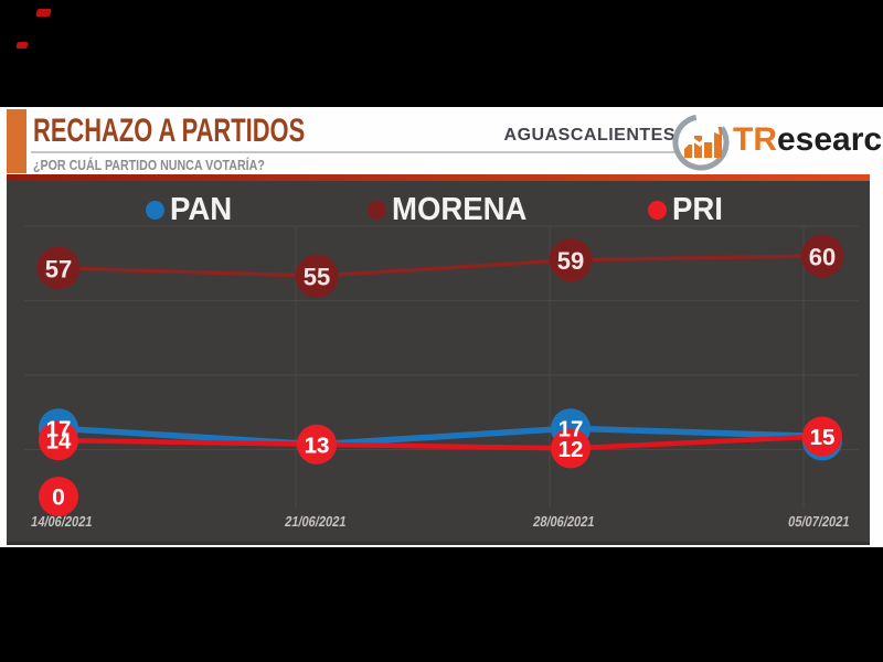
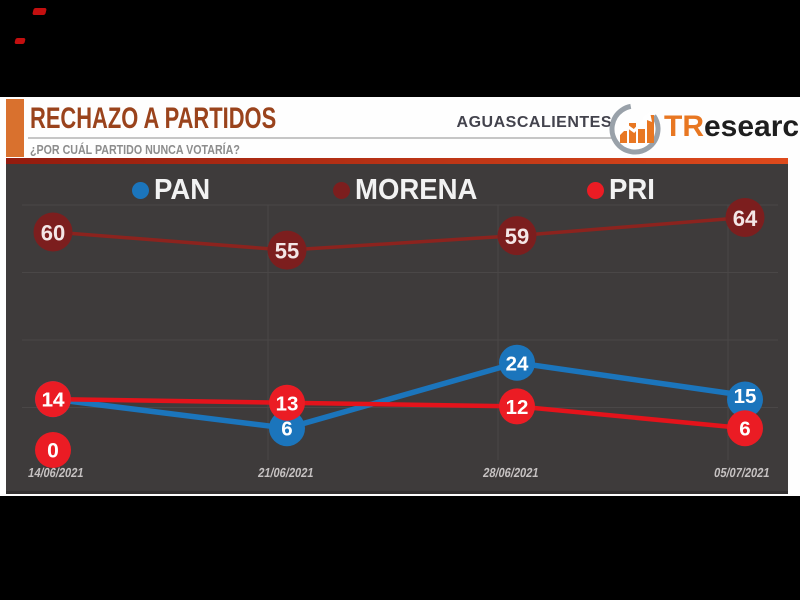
PAN/14/06/2021: 17 -> 14
MORENA/14/06/2021: 57 -> 60
PAN/21/06/2021: 13 -> 6
PAN/28/06/2021: 17 -> 24
MORENA/05/07/2021: 60 -> 64
PRI/05/07/2021: 15 -> 6
